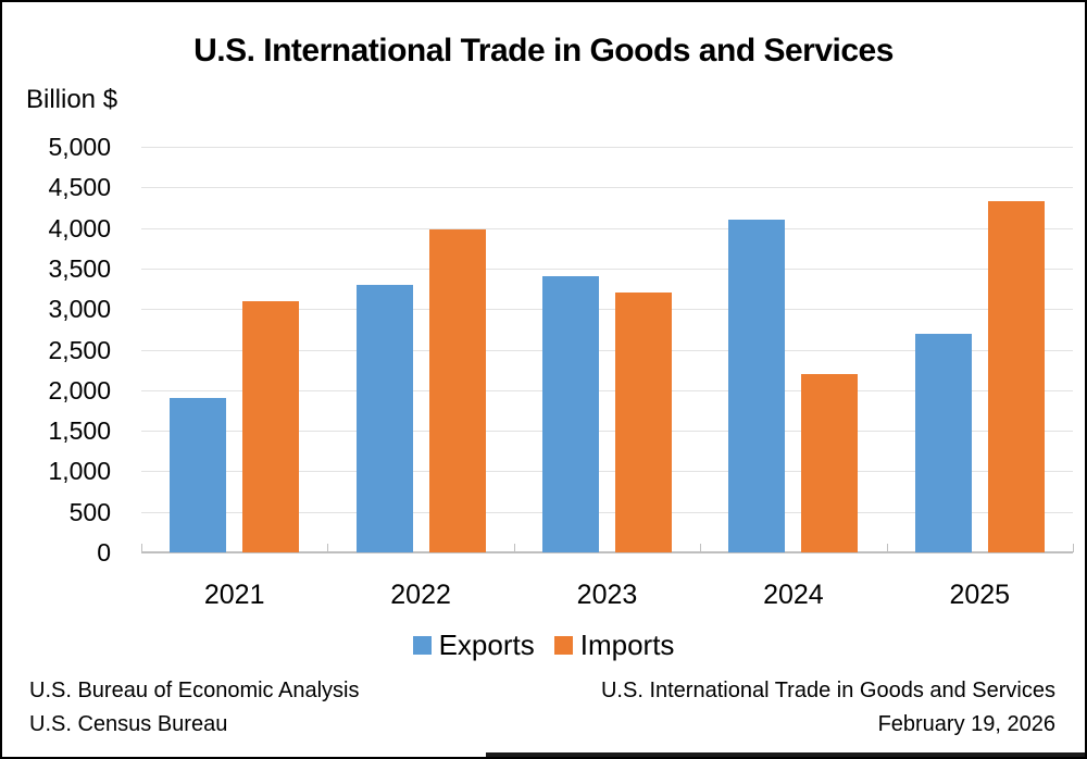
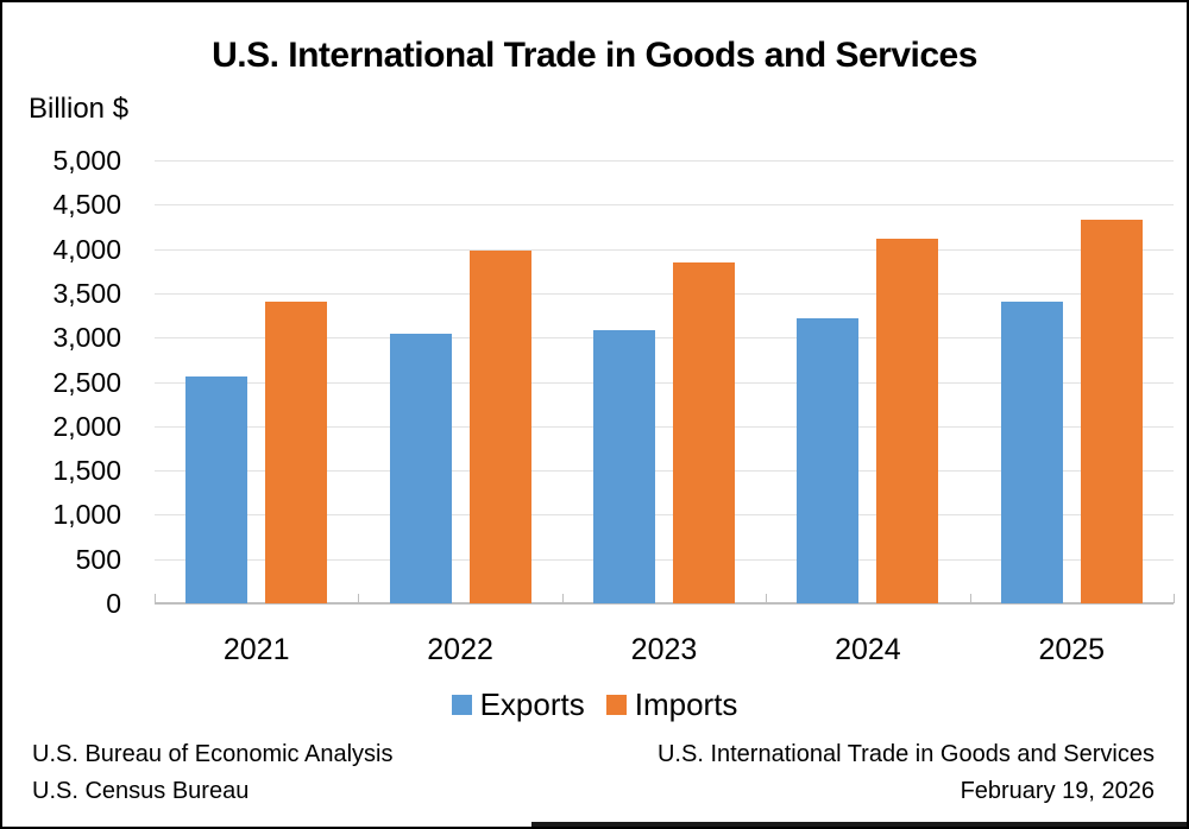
Exports/2021: 1900 -> 2600
Imports/2021: 3100 -> 3400
Exports/2022: 3300 -> 3000
Exports/2023: 3400 -> 3100
Imports/2023: 3200 -> 3800
Exports/2024: 4100 -> 3200
Imports/2024: 2200 -> 4100
Exports/2025: 2700 -> 3400
